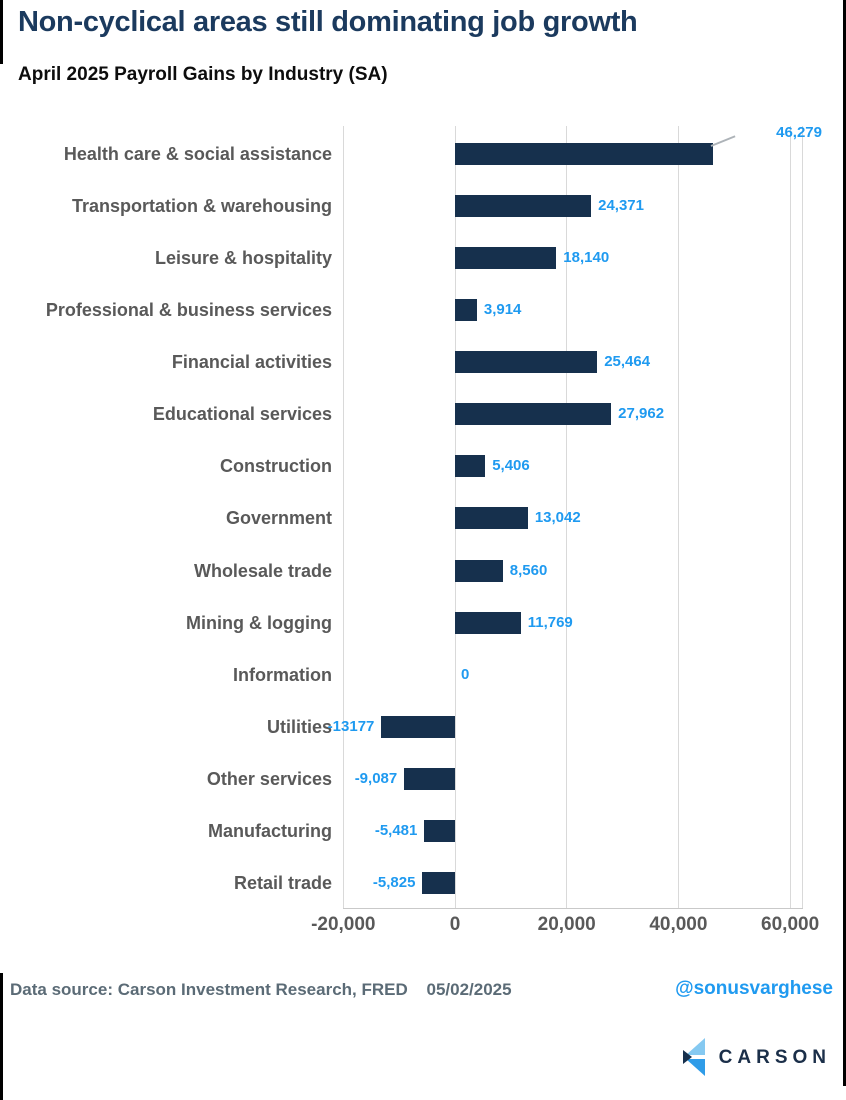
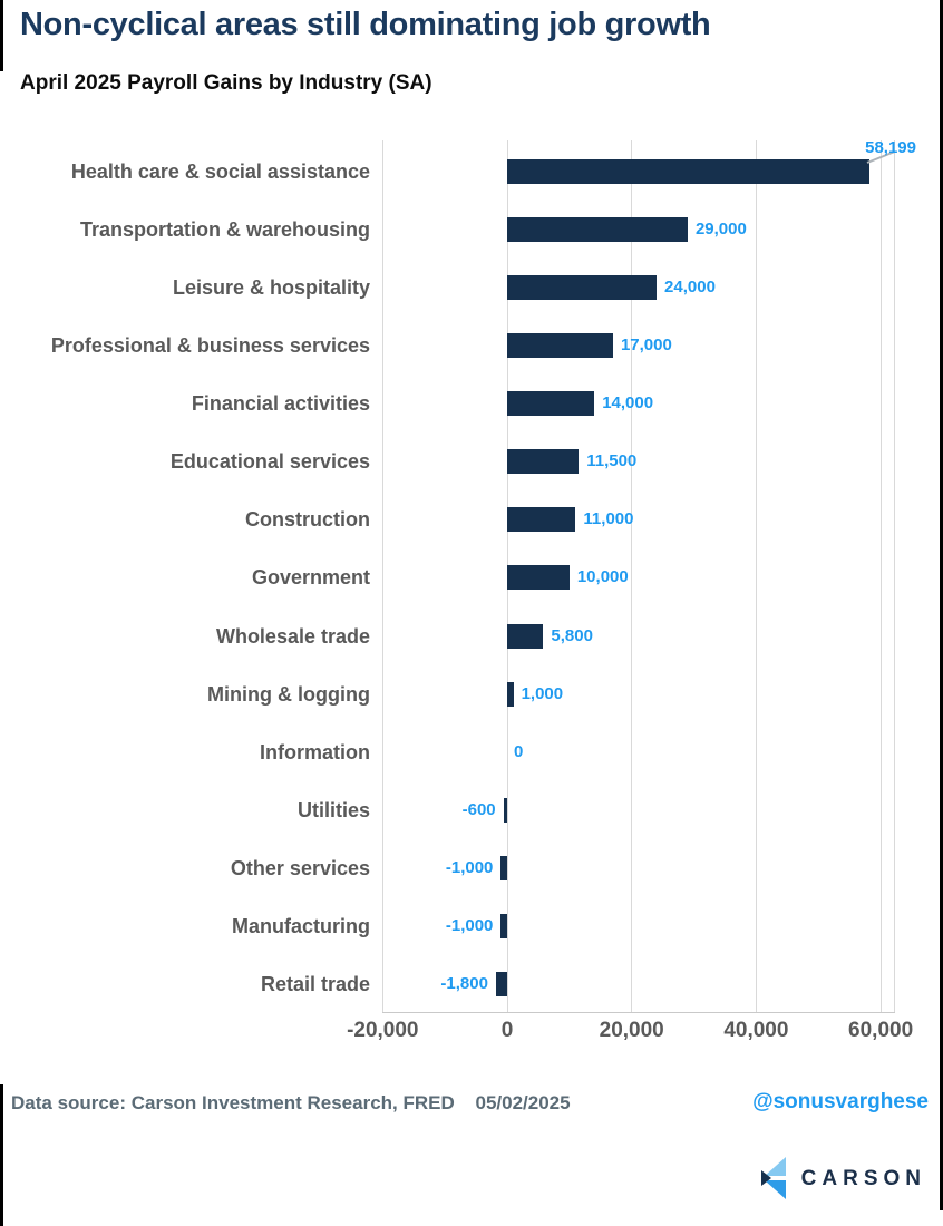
Health care & social assistance: 46,279 -> 58,199
Transportation & warehousing: 24,371 -> 29,000
Leisure & hospitality: 18,140 -> 24,000
Professional & business services: 3,914 -> 17,000
Financial activities: 25,464 -> 14,000
Educational services: 27,962 -> 11,500
Construction: 5,406 -> 11,000
Government: 13,042 -> 10,000
Wholesale trade: 8,560 -> 5,800
Mining & logging: 11,769 -> 1,000
Utilities: -13177 -> -600
Other services: -9,087 -> -1,000
Manufacturing: -5,481 -> -1,000
Retail trade: -5,825 -> -1,800
